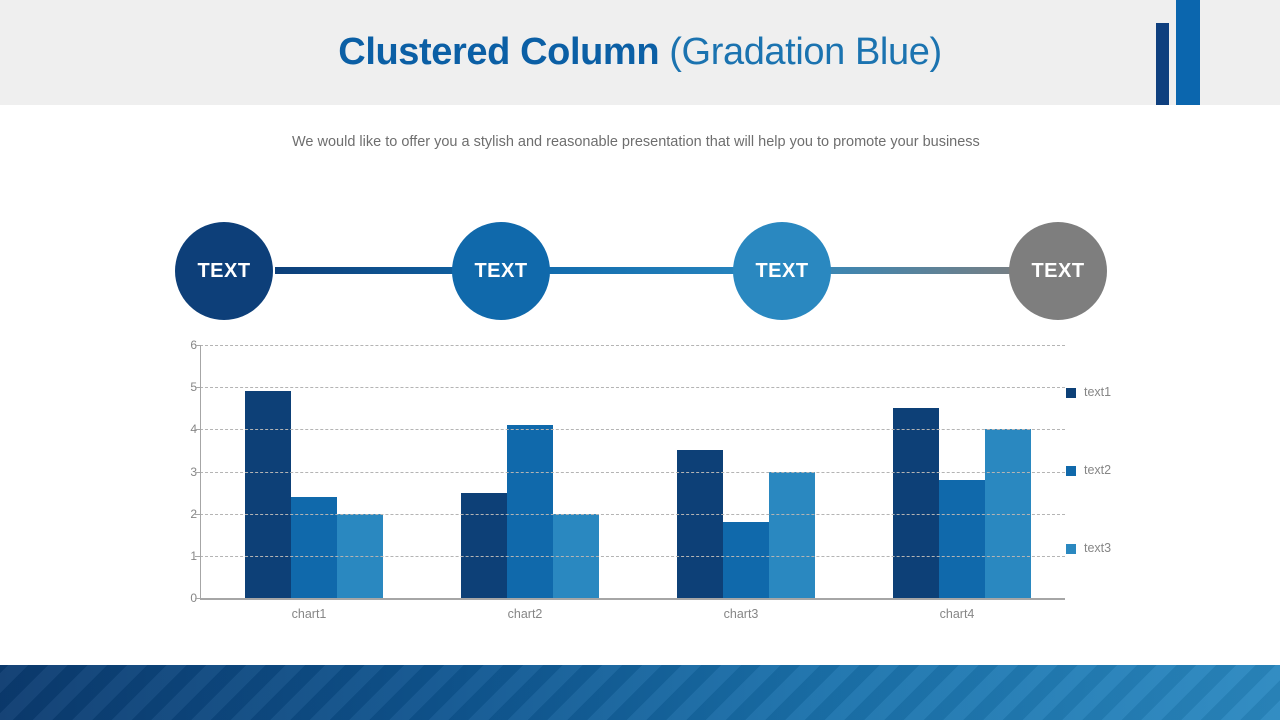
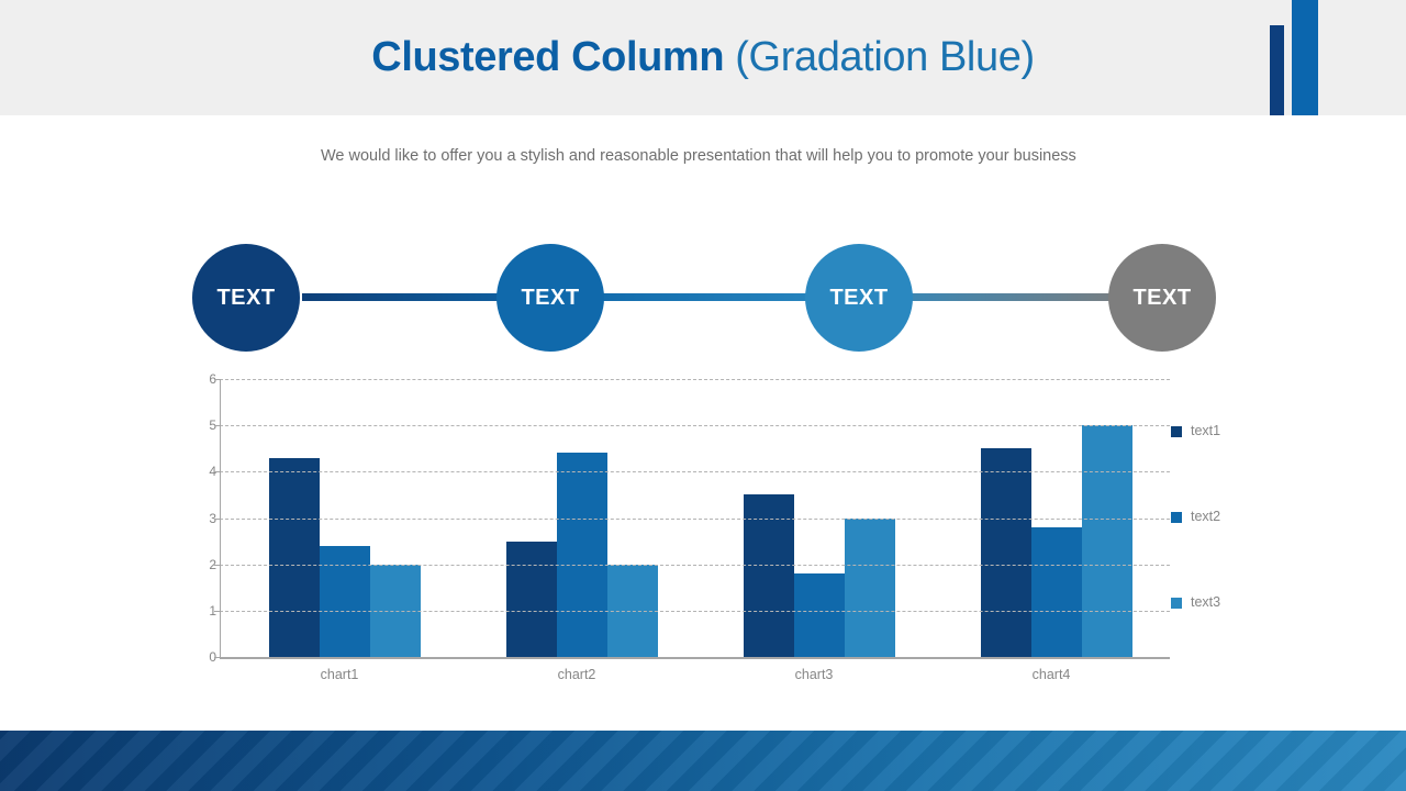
text1/chart1: 4.9 -> 4.3
text2/chart2: 4.1 -> 4.4
text3/chart4: 4 -> 5
